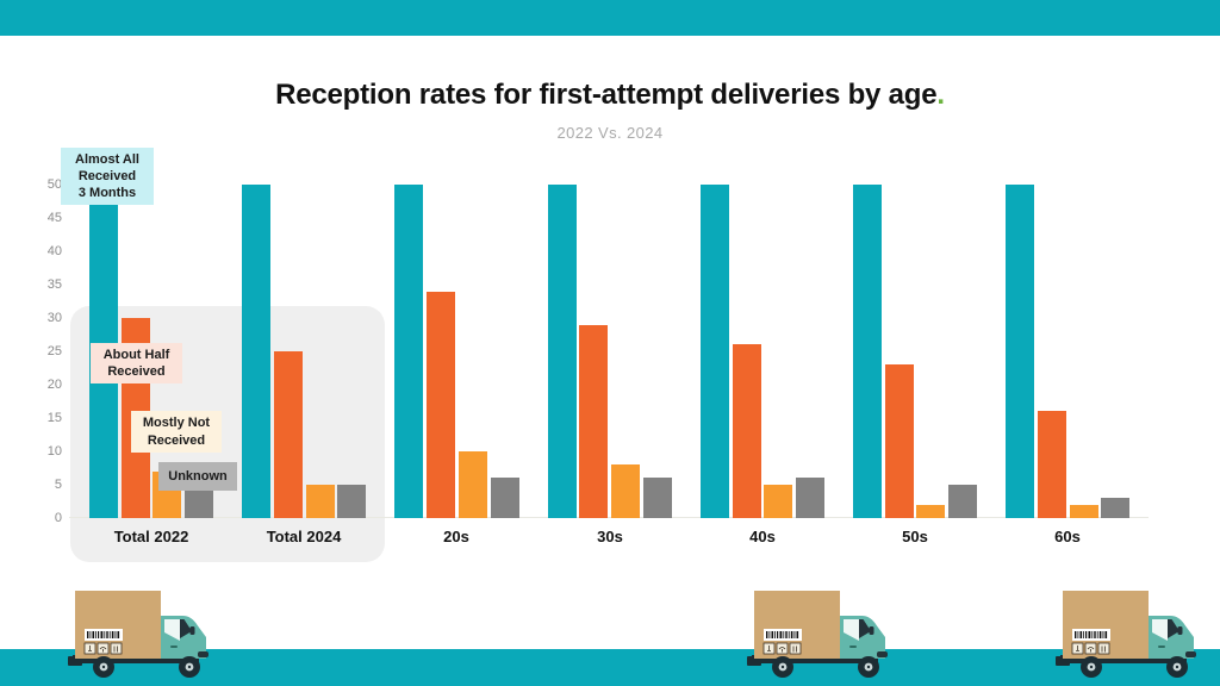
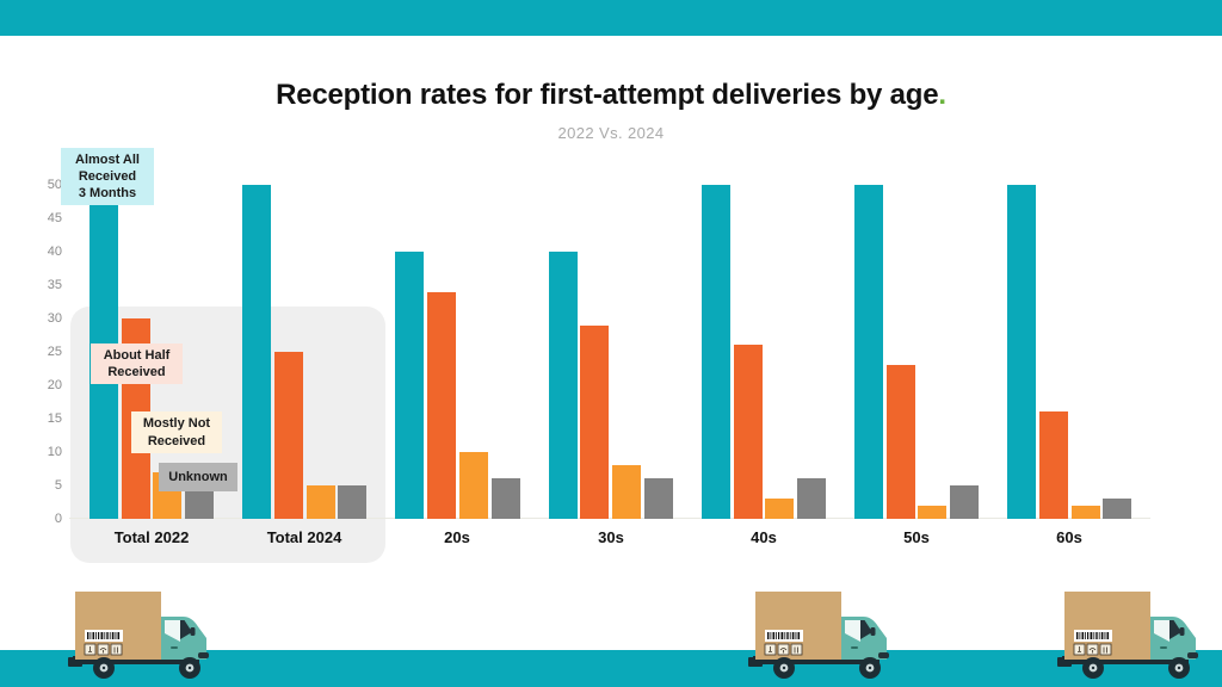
Almost All Received 3 Months/20s: 50 -> 40
Almost All Received 3 Months/30s: 50 -> 40
Mostly Not Received/40s: 5 -> 3
